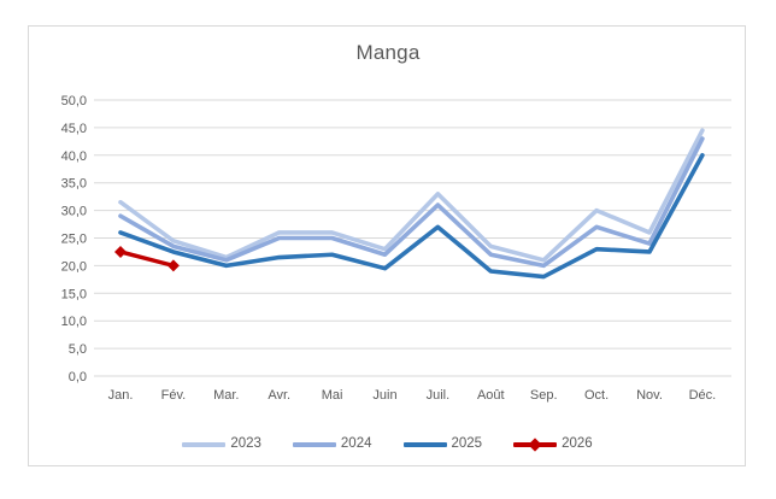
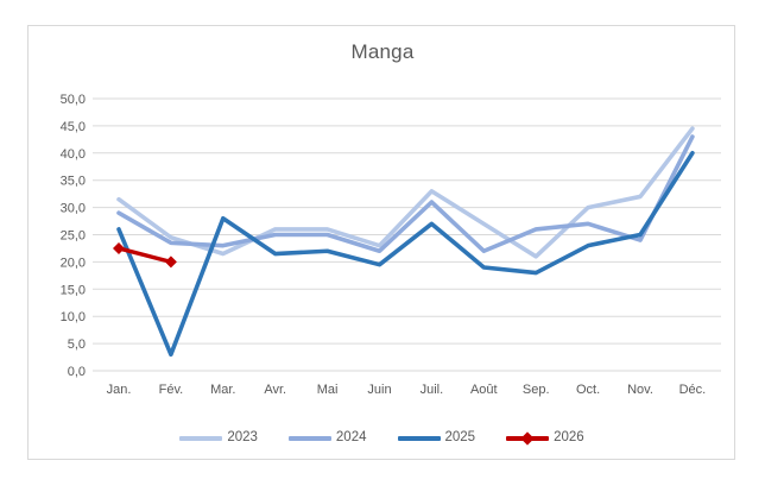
2025/Fév.: 22 -> 3
2024/Mar.: 21 -> 23
2025/Mar.: 20 -> 28
2023/Août: 24 -> 27
2024/Sep.: 20 -> 26
2023/Nov.: 26 -> 32
2025/Nov.: 22 -> 25
